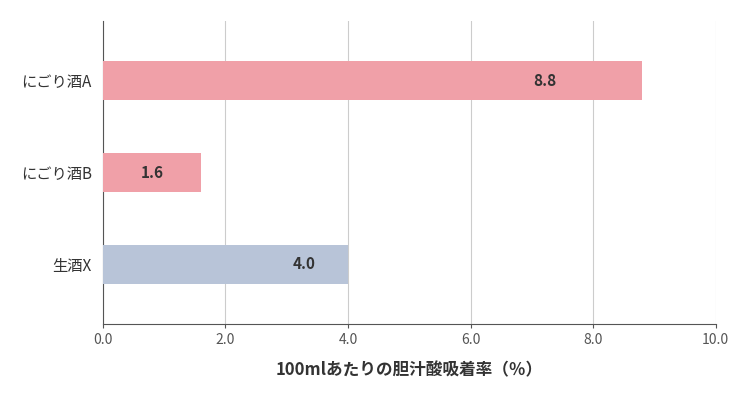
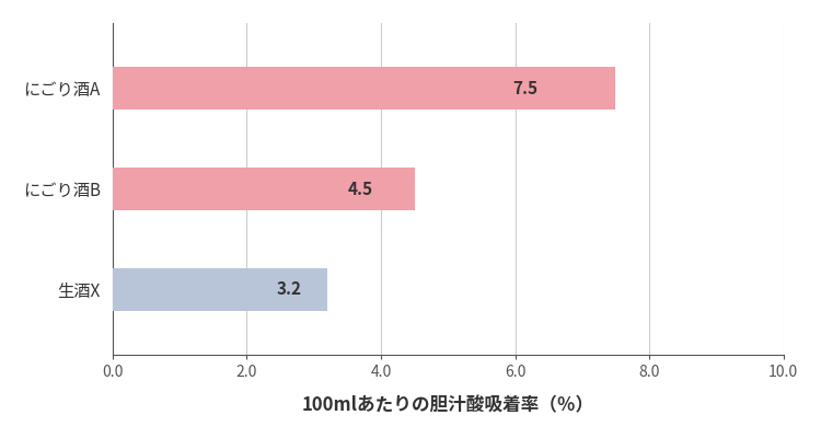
にごり酒A: 8.8 -> 7.5
にごり酒B: 1.6 -> 4.5
生酒X: 4.0 -> 3.2
